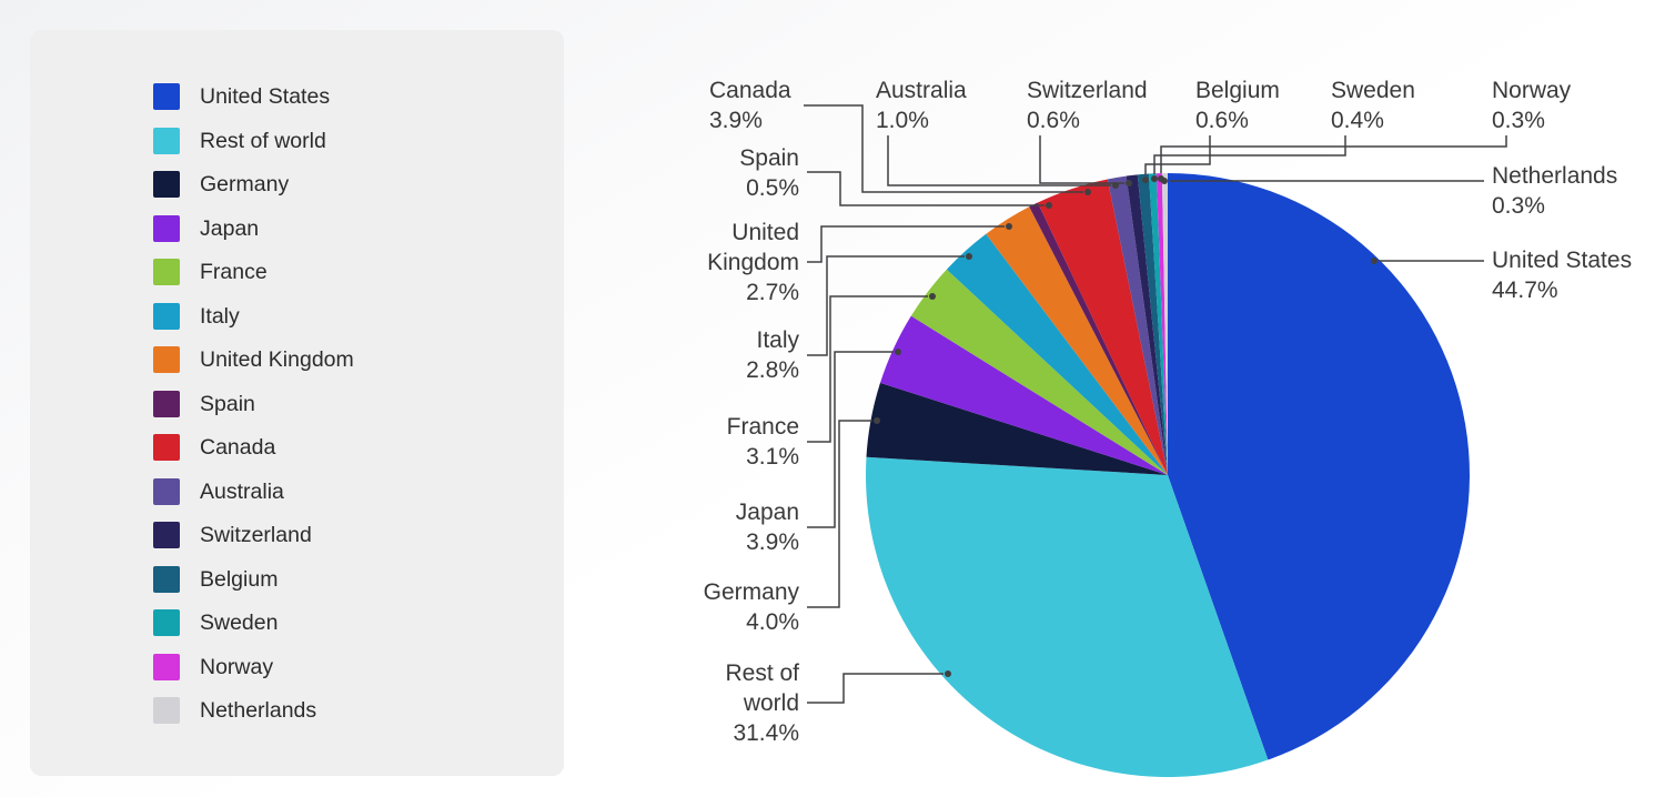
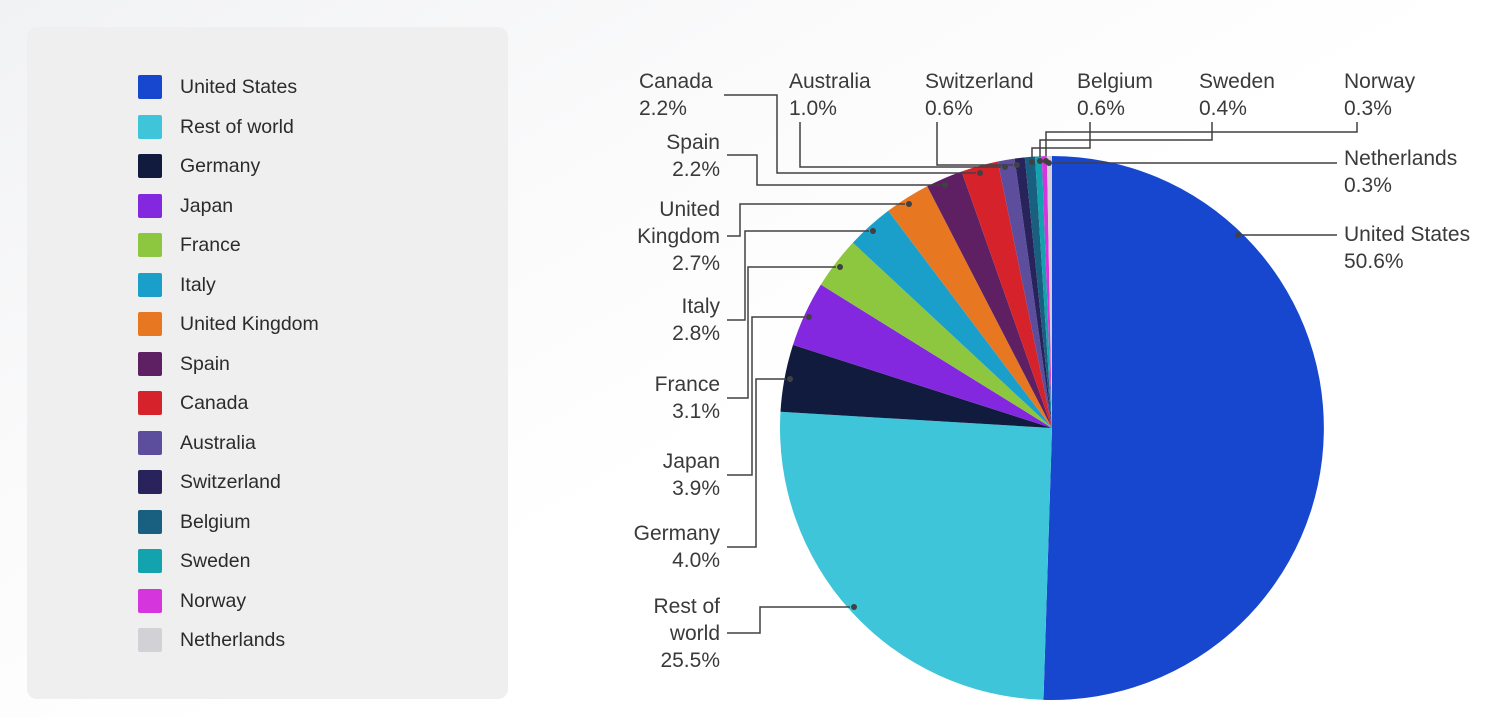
United States: 44.7% -> 50.6%
Rest of world: 31.4% -> 25.5%
Spain: 0.5% -> 2.2%
Canada: 3.9% -> 2.2%
